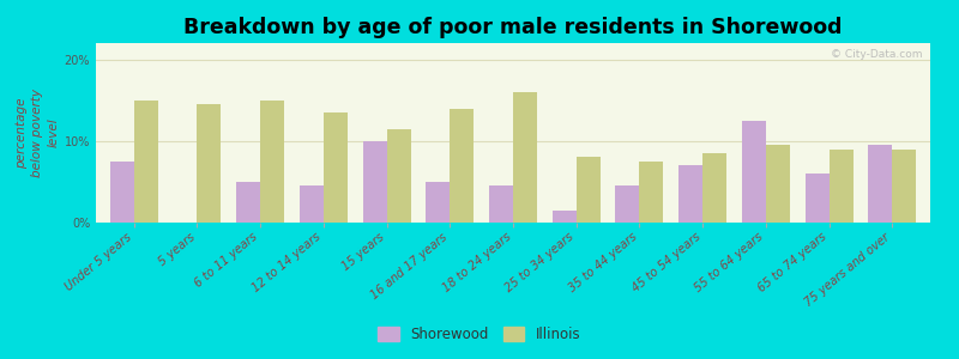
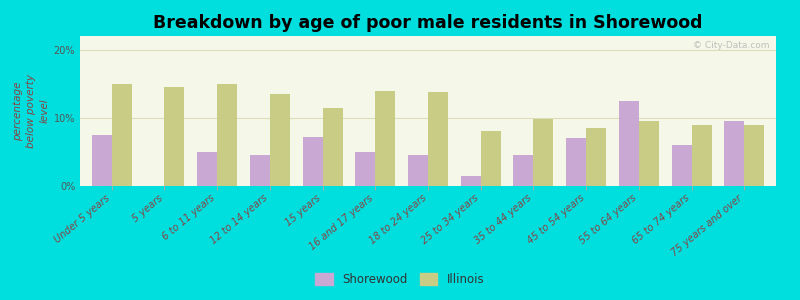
Shorewood/15 years: 10.0% -> 7.2%
Illinois/18 to 24 years: 16.0% -> 13.8%
Illinois/35 to 44 years: 7.5% -> 9.8%
